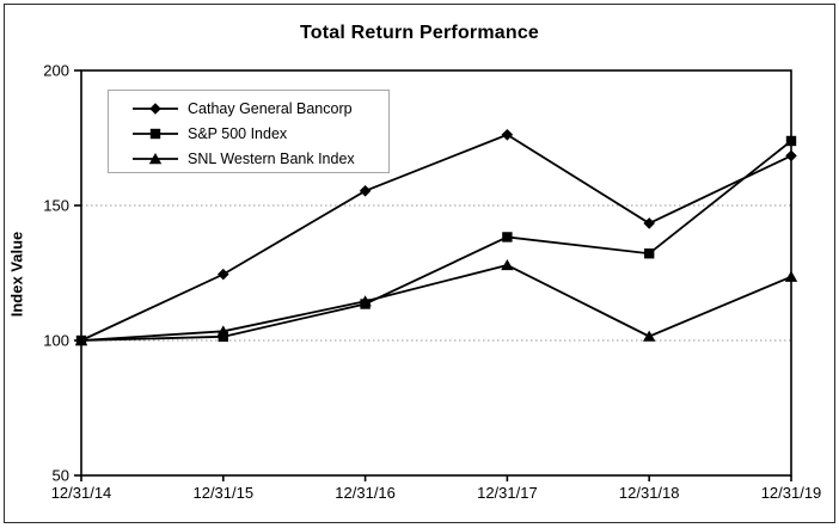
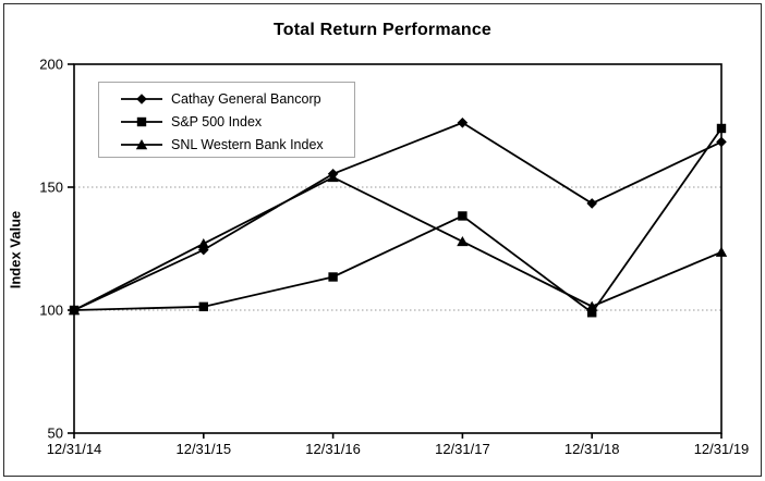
SNL Western Bank Index/12/31/15: 103 -> 127
SNL Western Bank Index/12/31/16: 114 -> 154
S&P 500 Index/12/31/18: 132 -> 99
